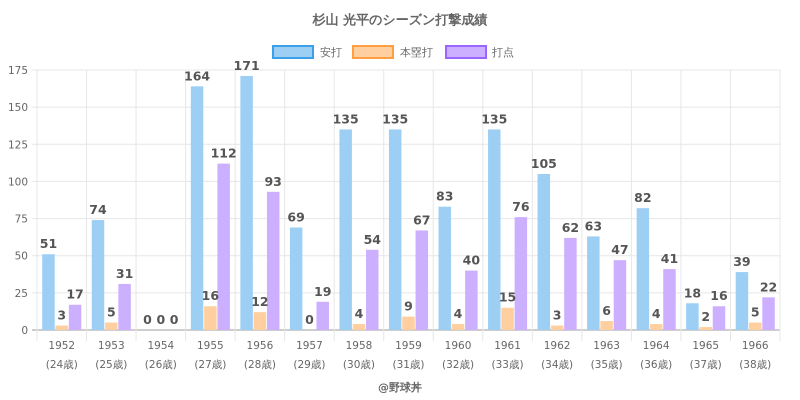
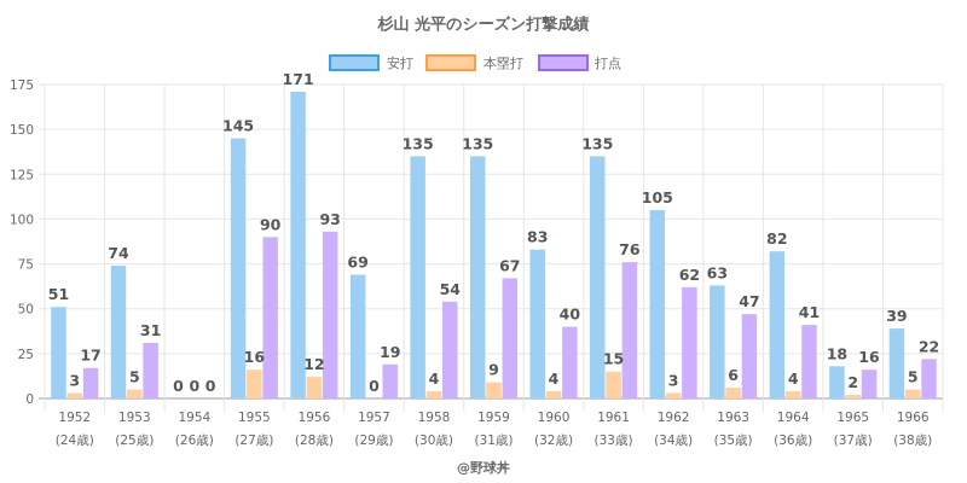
安打/1955: 164 -> 145
打点/1955: 112 -> 90
